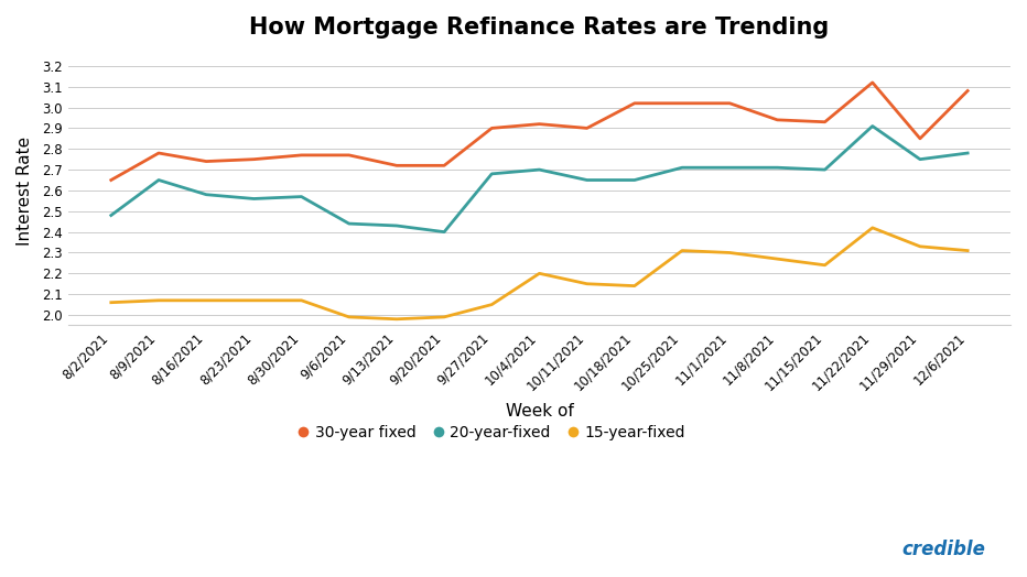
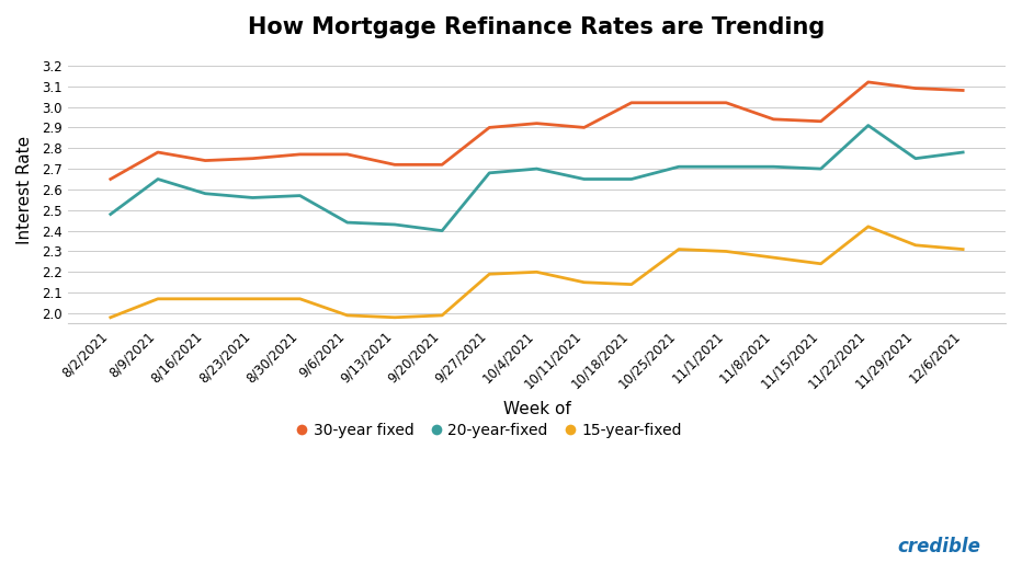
15-year-fixed/8/2/2021: 2.06 -> 1.98
15-year-fixed/9/27/2021: 2.05 -> 2.19
30-year fixed/11/29/2021: 2.85 -> 3.09
